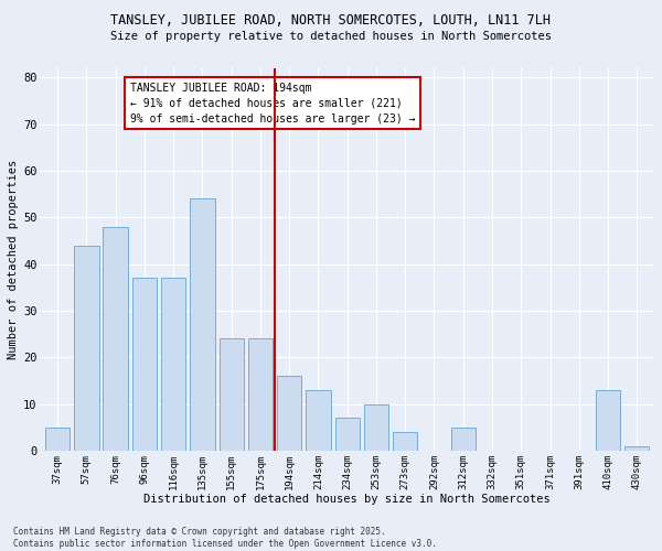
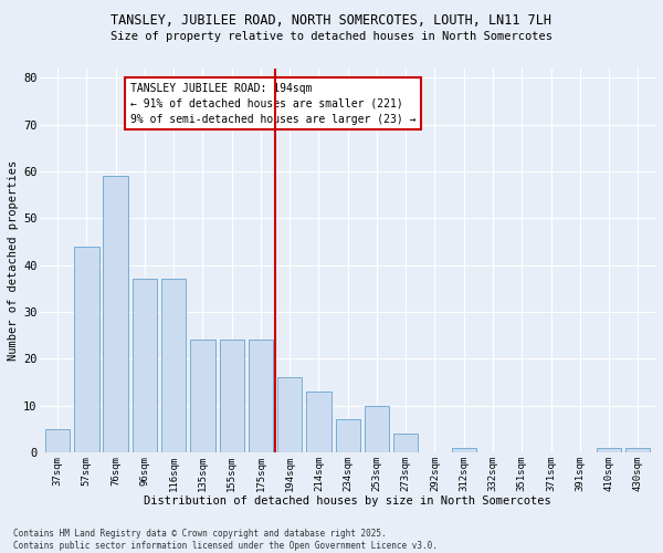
76sqm: 48 -> 59
135sqm: 54 -> 24
312sqm: 5 -> 1
410sqm: 13 -> 1
